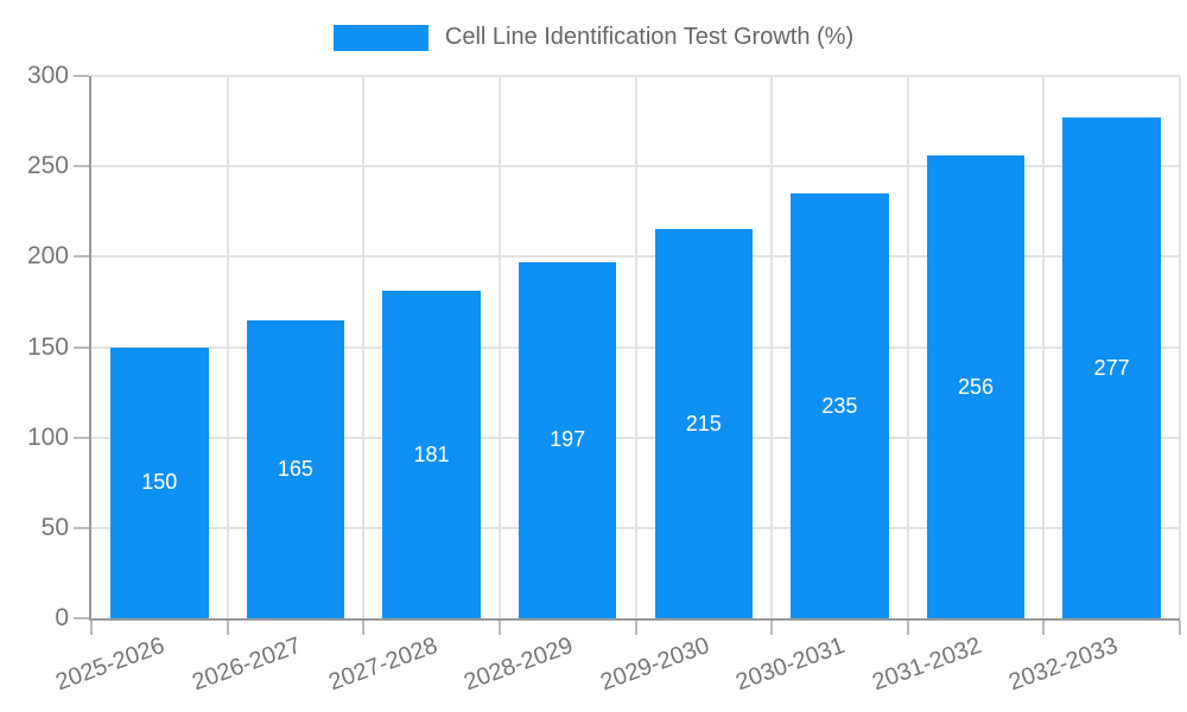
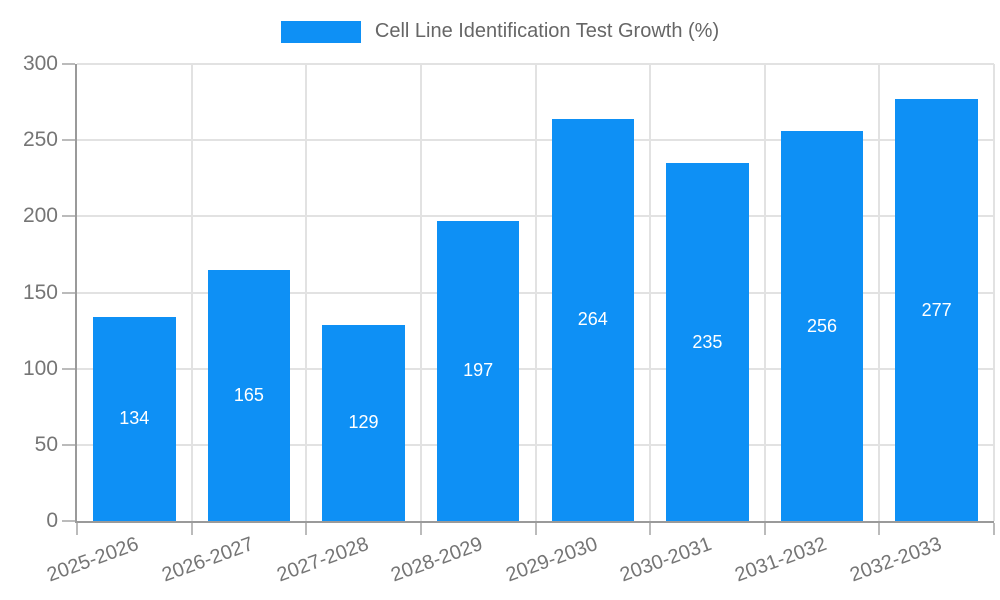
2025-2026: 150 -> 134
2027-2028: 181 -> 129
2029-2030: 215 -> 264
